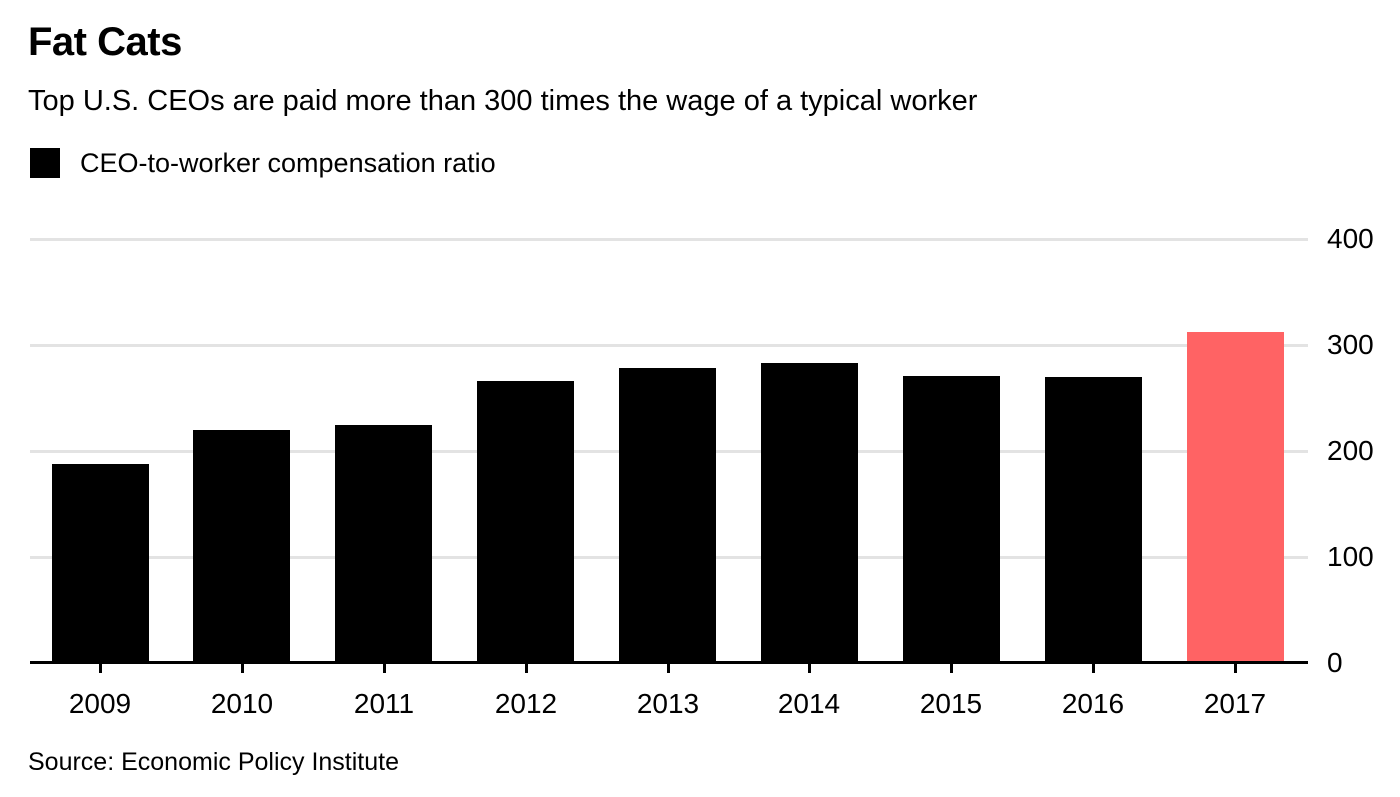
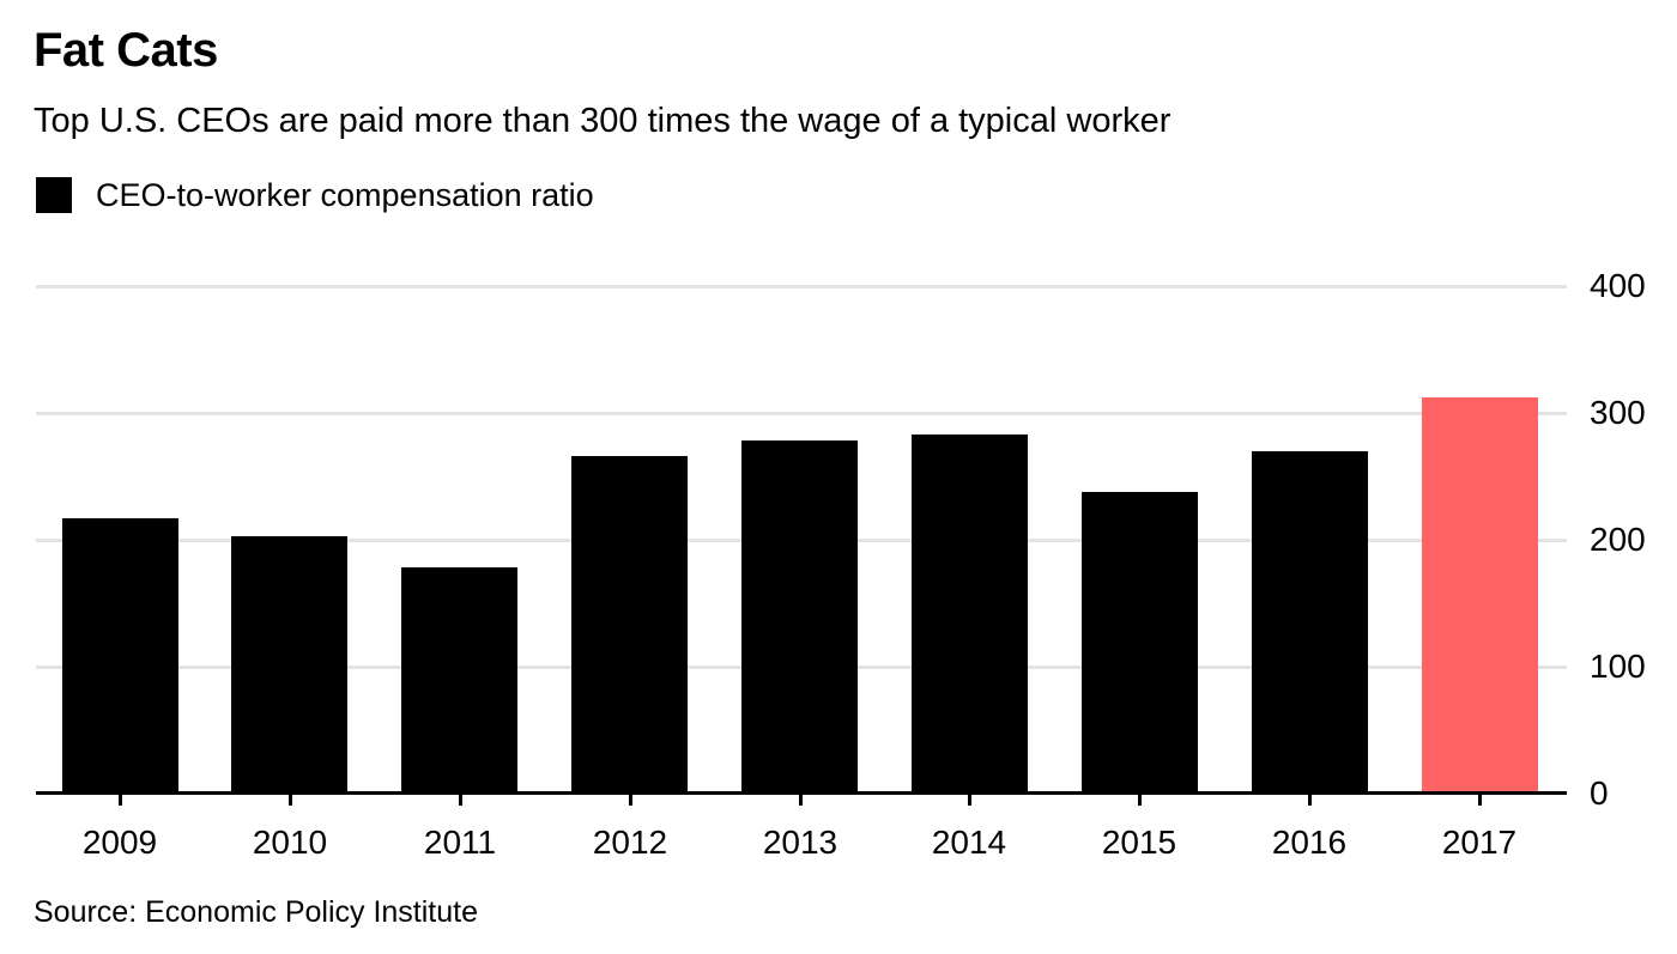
2009: 188 -> 217
2010: 220 -> 203
2011: 225 -> 178
2015: 271 -> 238
